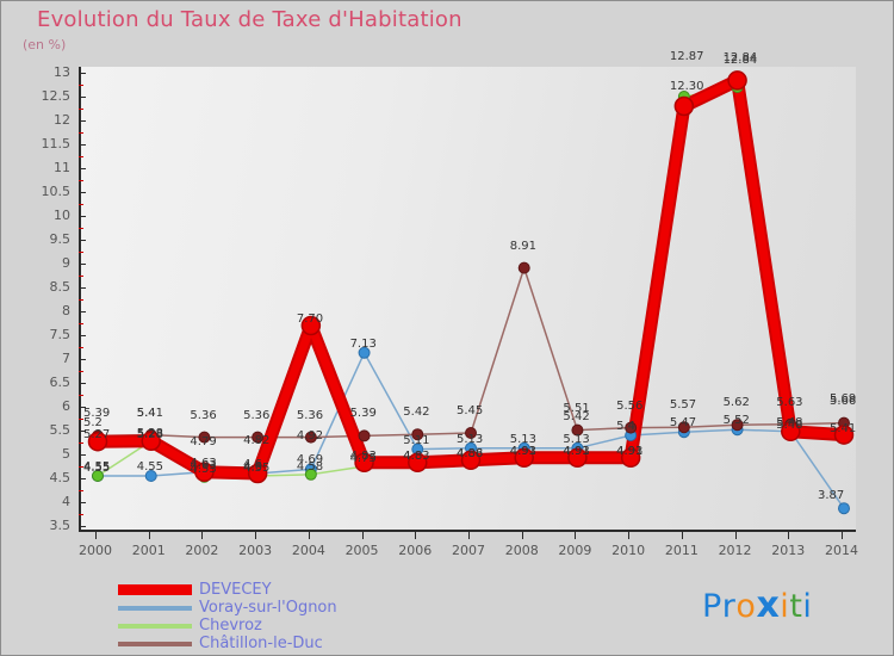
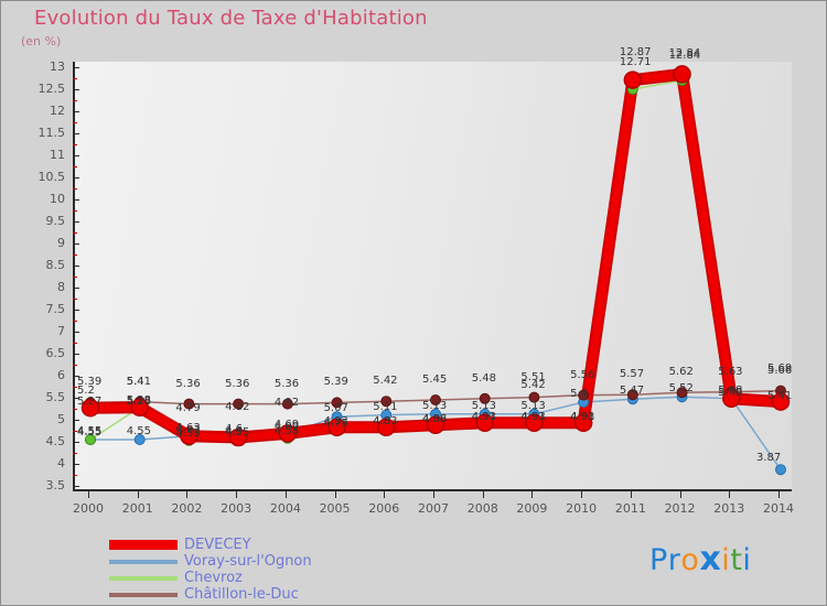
DEVECEY/2004: 7.70 -> 4.69
Voray-sur-l'Ognon/2005: 7.13 -> 5.07
Châtillon-le-Duc/2008: 8.91 -> 5.48
DEVECEY/2011: 12.30 -> 12.71
